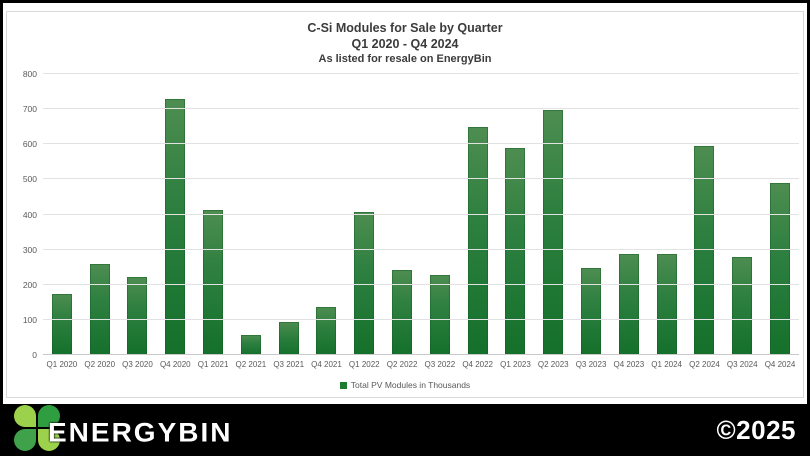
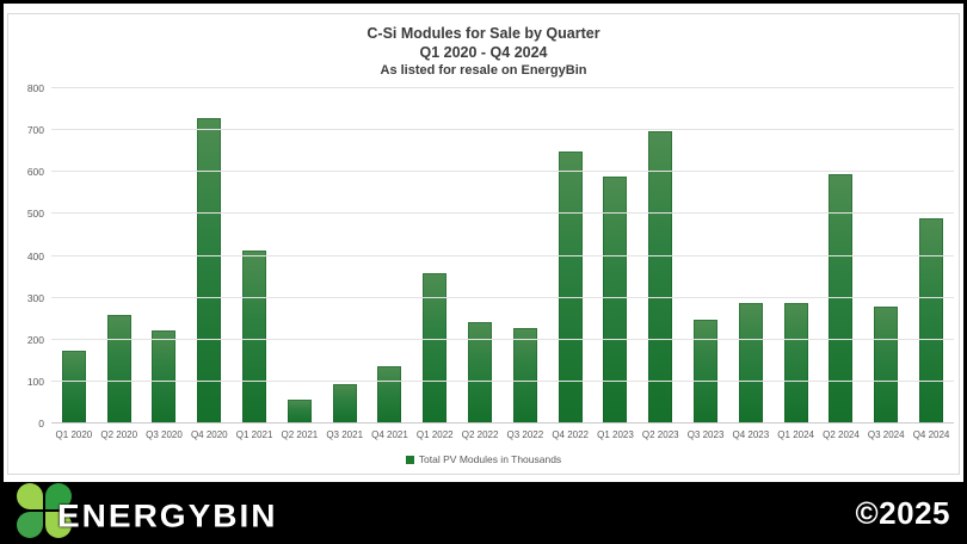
Q1 2022: 410 -> 360
